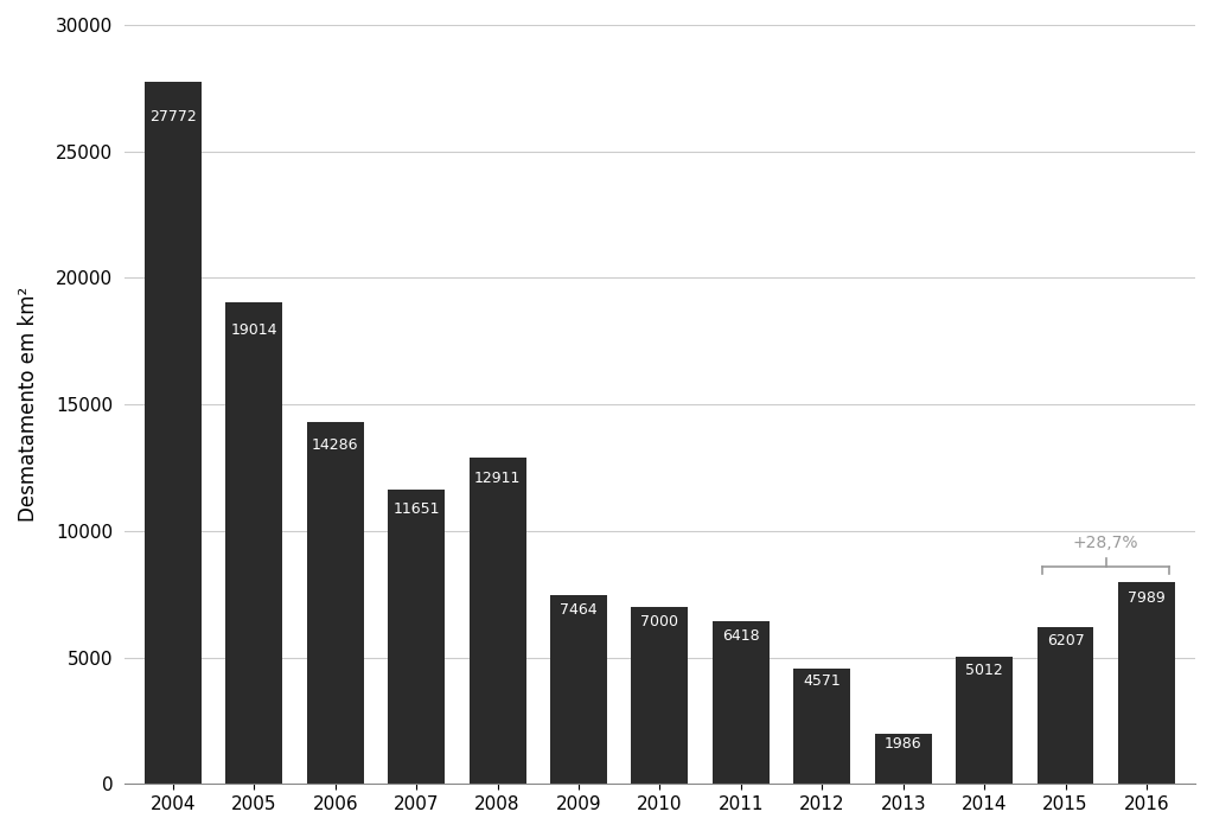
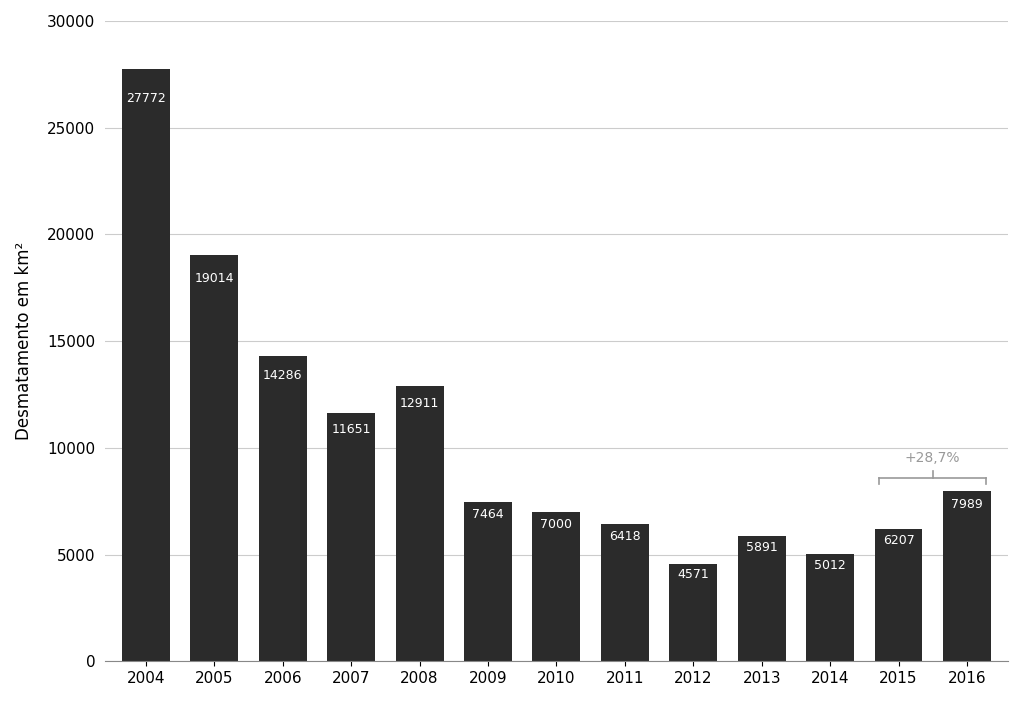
2013: 1986 -> 5891
